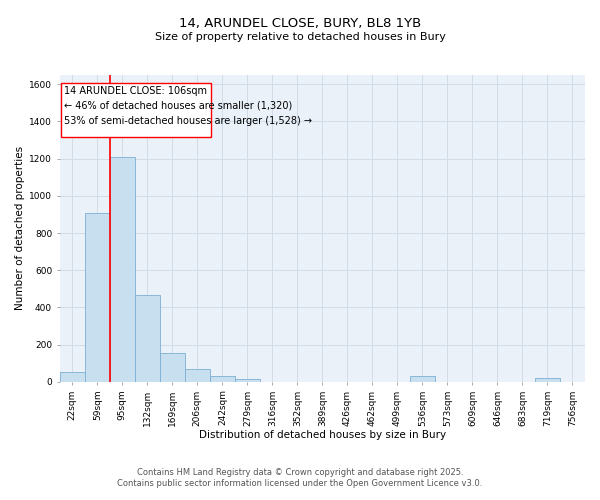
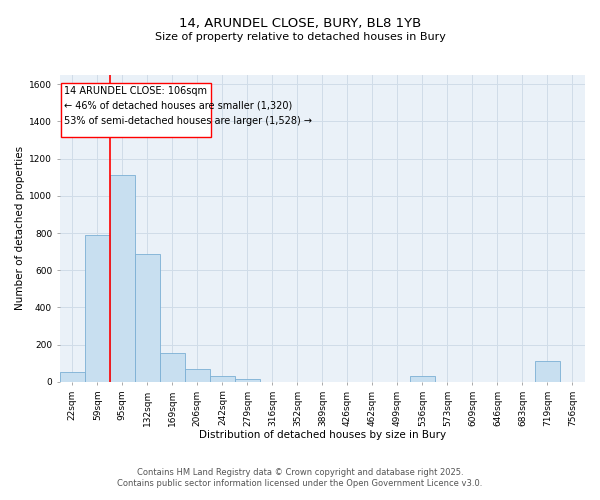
59sqm: 910 -> 790
95sqm: 1210 -> 1110
132sqm: 460 -> 690
719sqm: 20 -> 110
